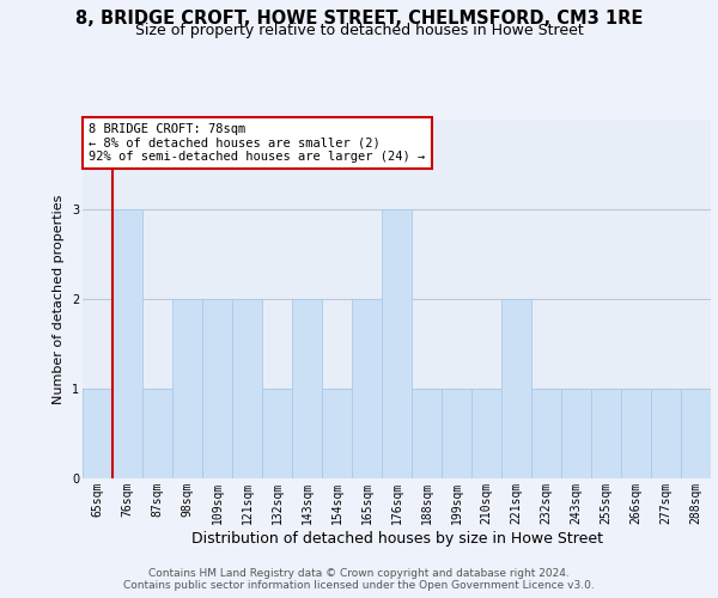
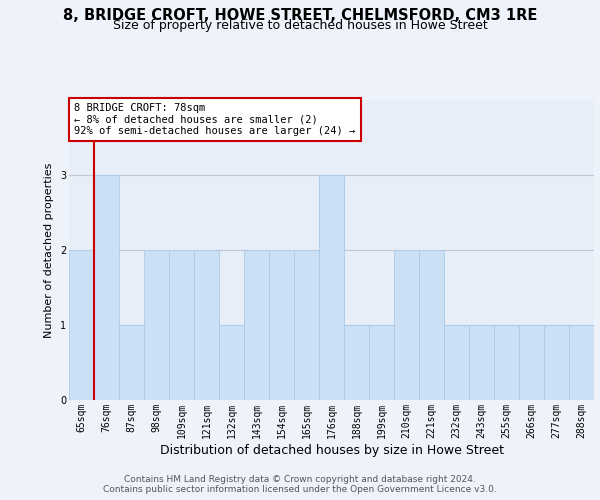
65sqm: 1 -> 2
154sqm: 1 -> 2
210sqm: 1 -> 2
